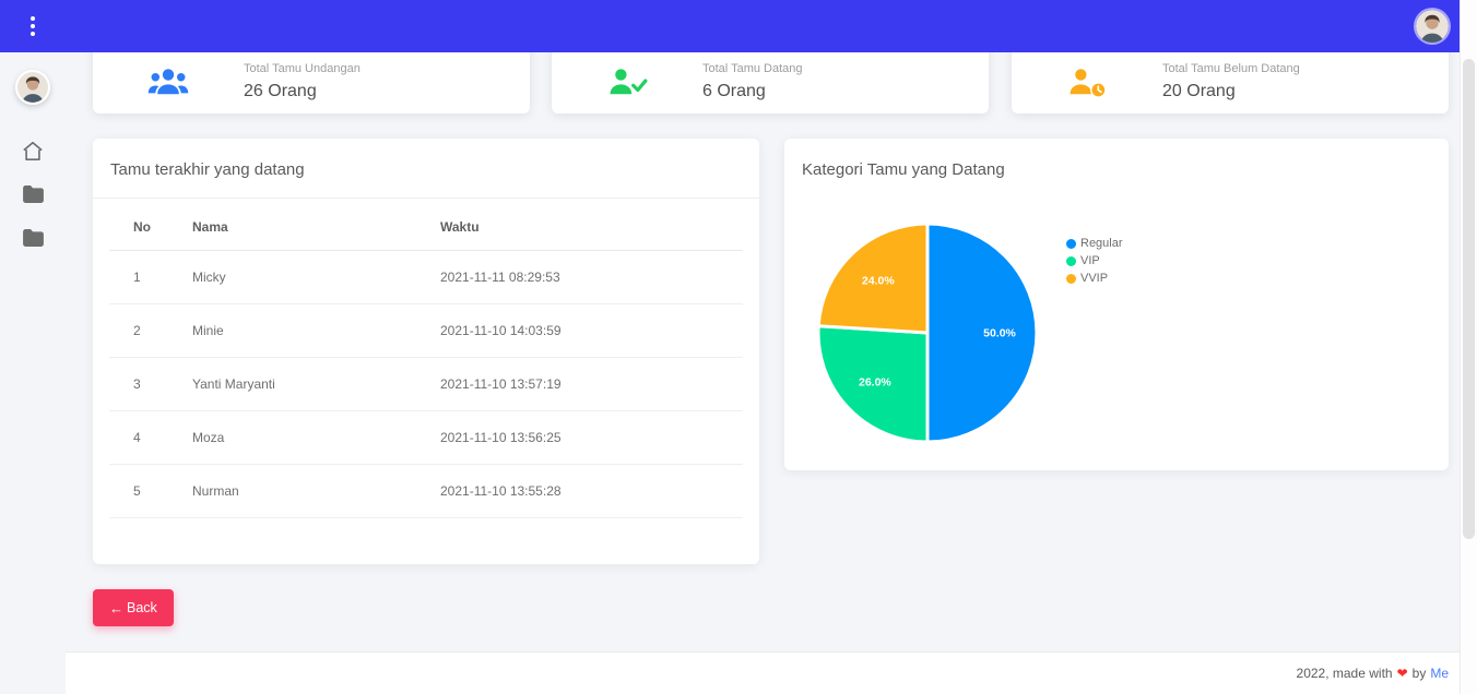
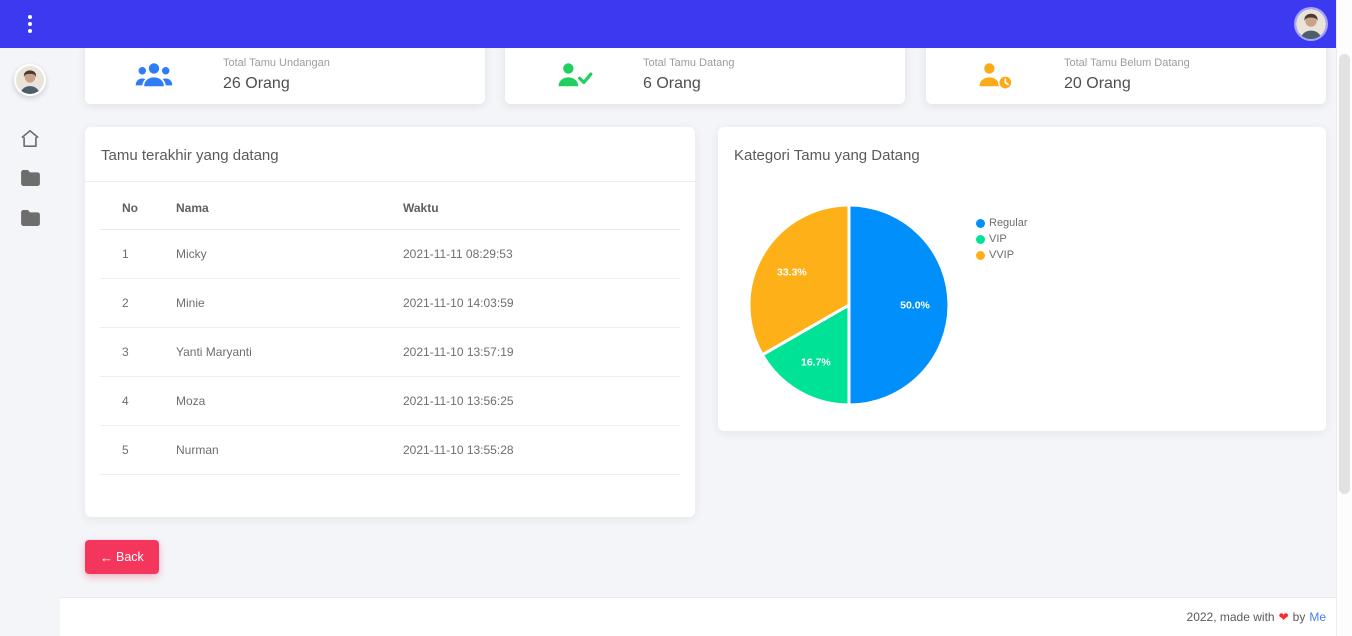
VIP: 26.0% -> 16.7%
VVIP: 24.0% -> 33.3%
